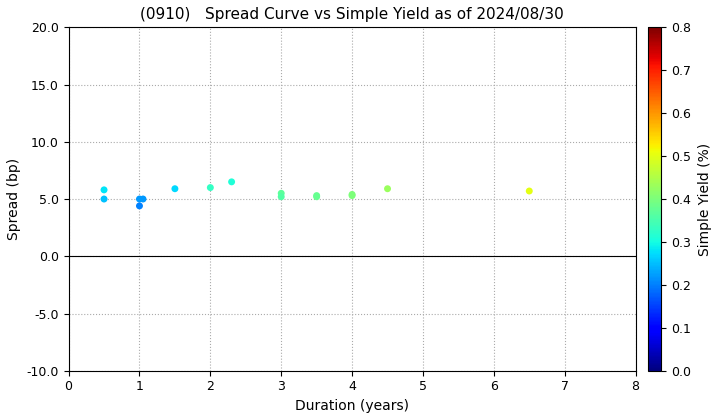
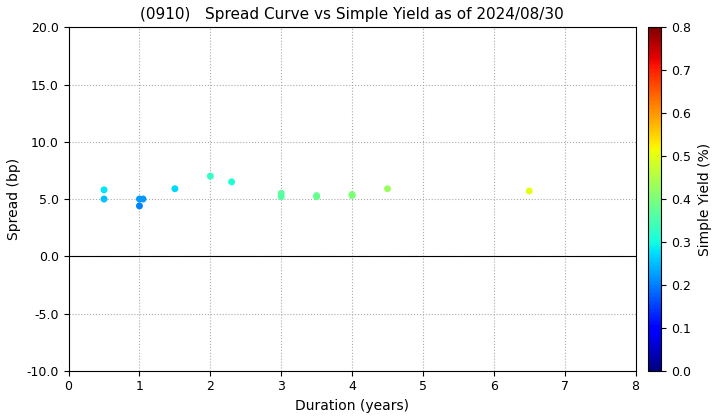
2: 6.0 -> 7.0
